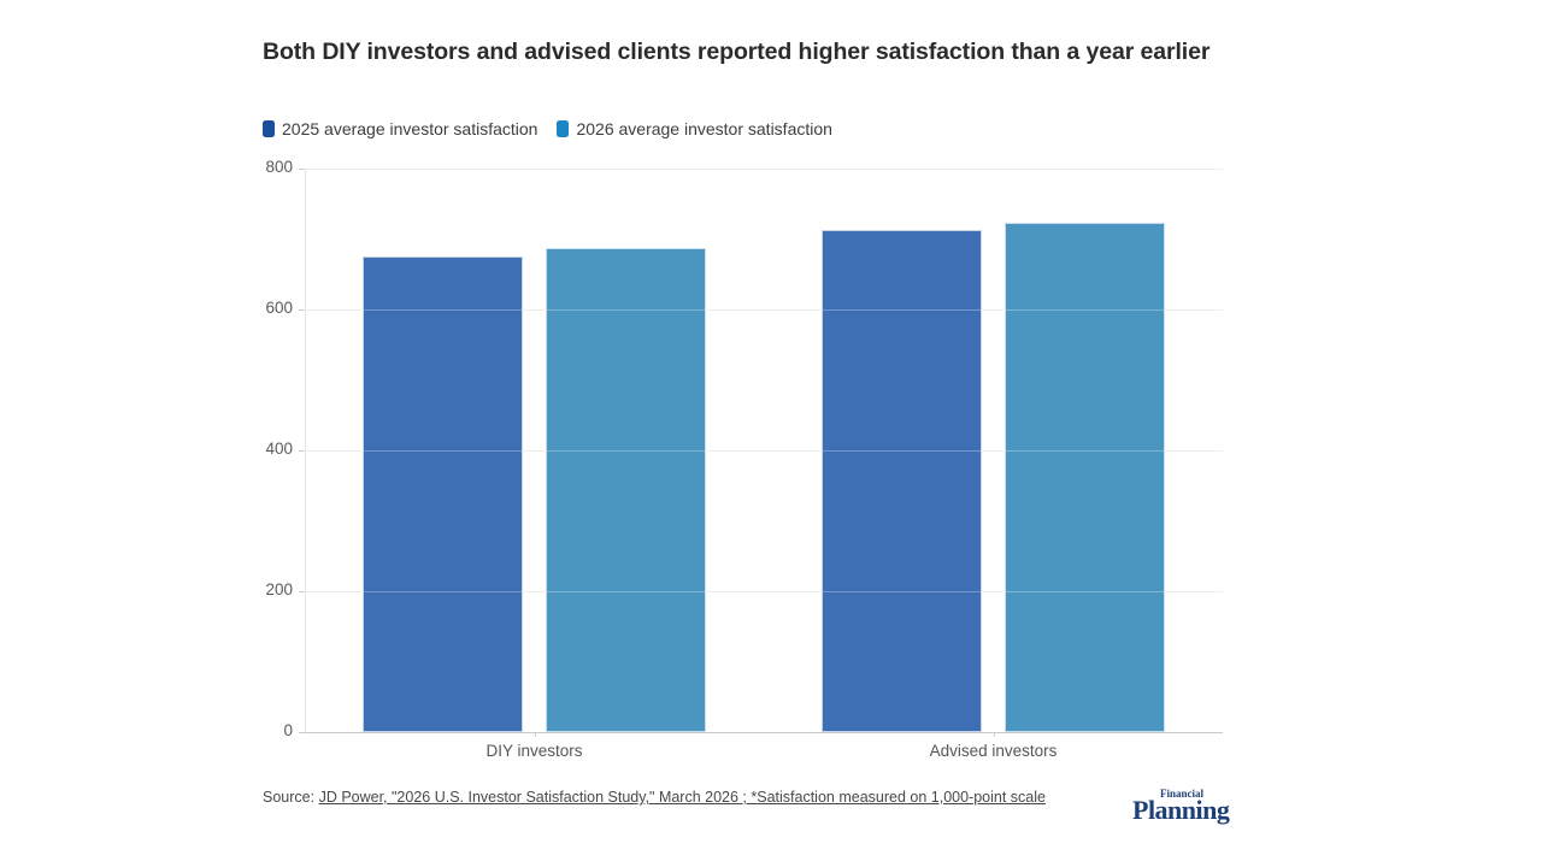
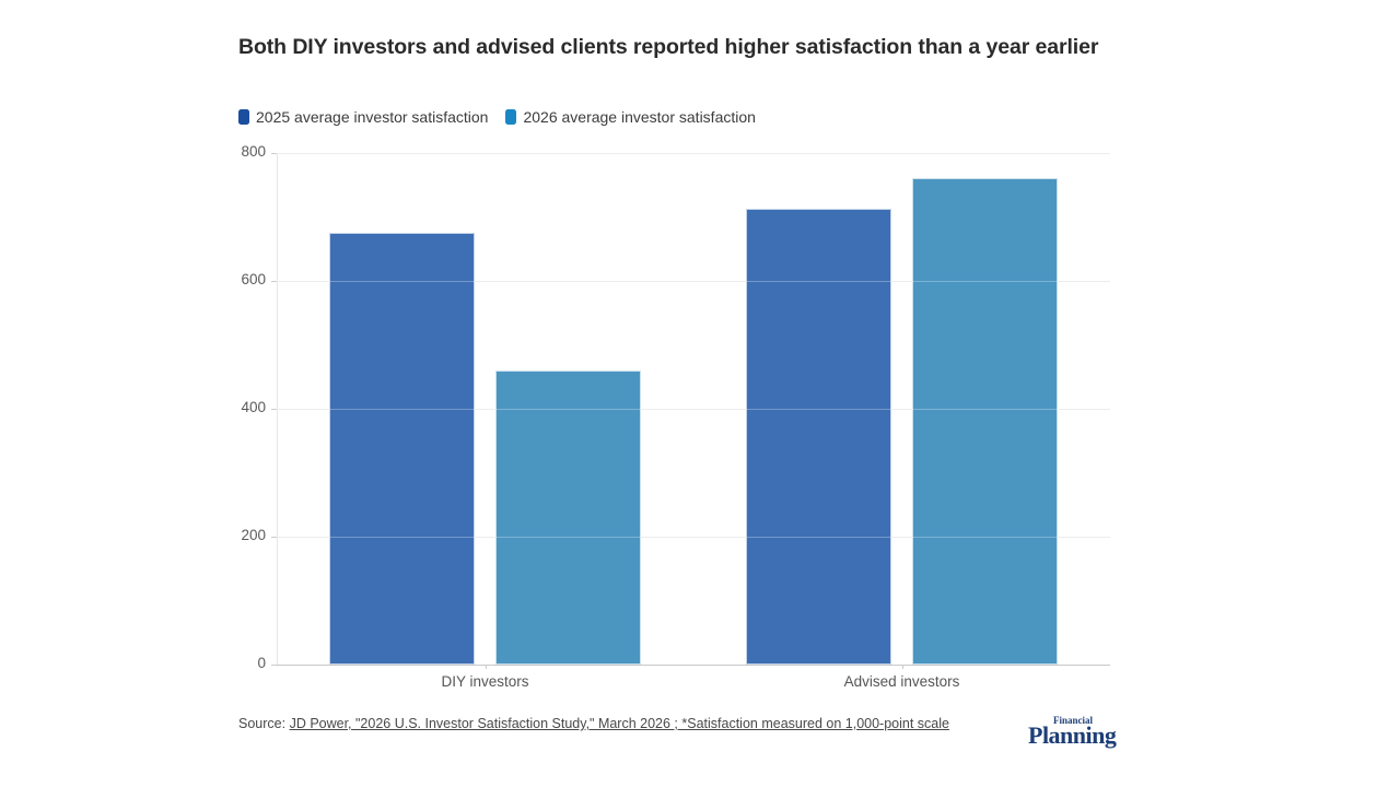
2026 average investor satisfaction/DIY investors: 690 -> 460
2026 average investor satisfaction/Advised investors: 720 -> 760
